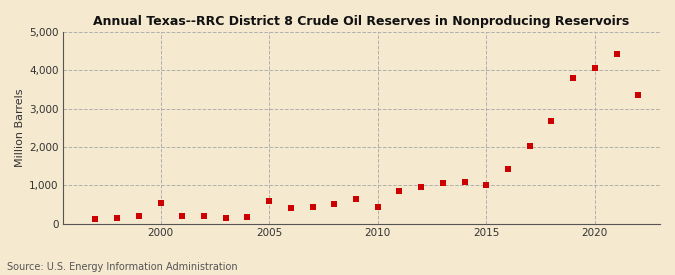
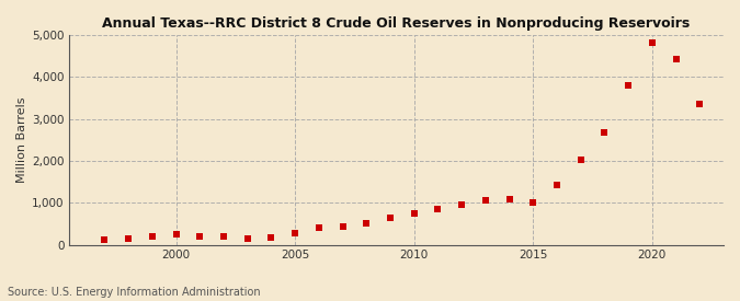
2000: 550 -> 260
2005: 600 -> 300
2010: 450 -> 760
2020: 4,050 -> 4,820
